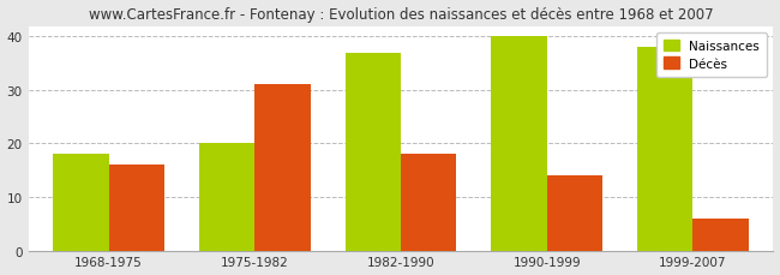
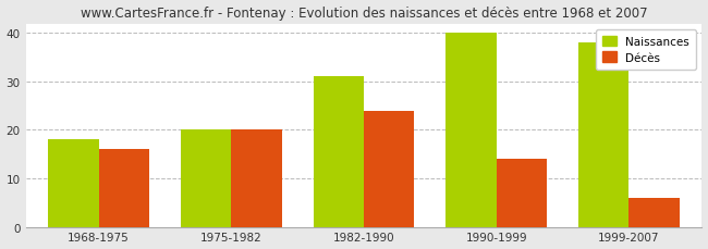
Décès/1975-1982: 31 -> 20
Naissances/1982-1990: 37 -> 31
Décès/1982-1990: 18 -> 24
